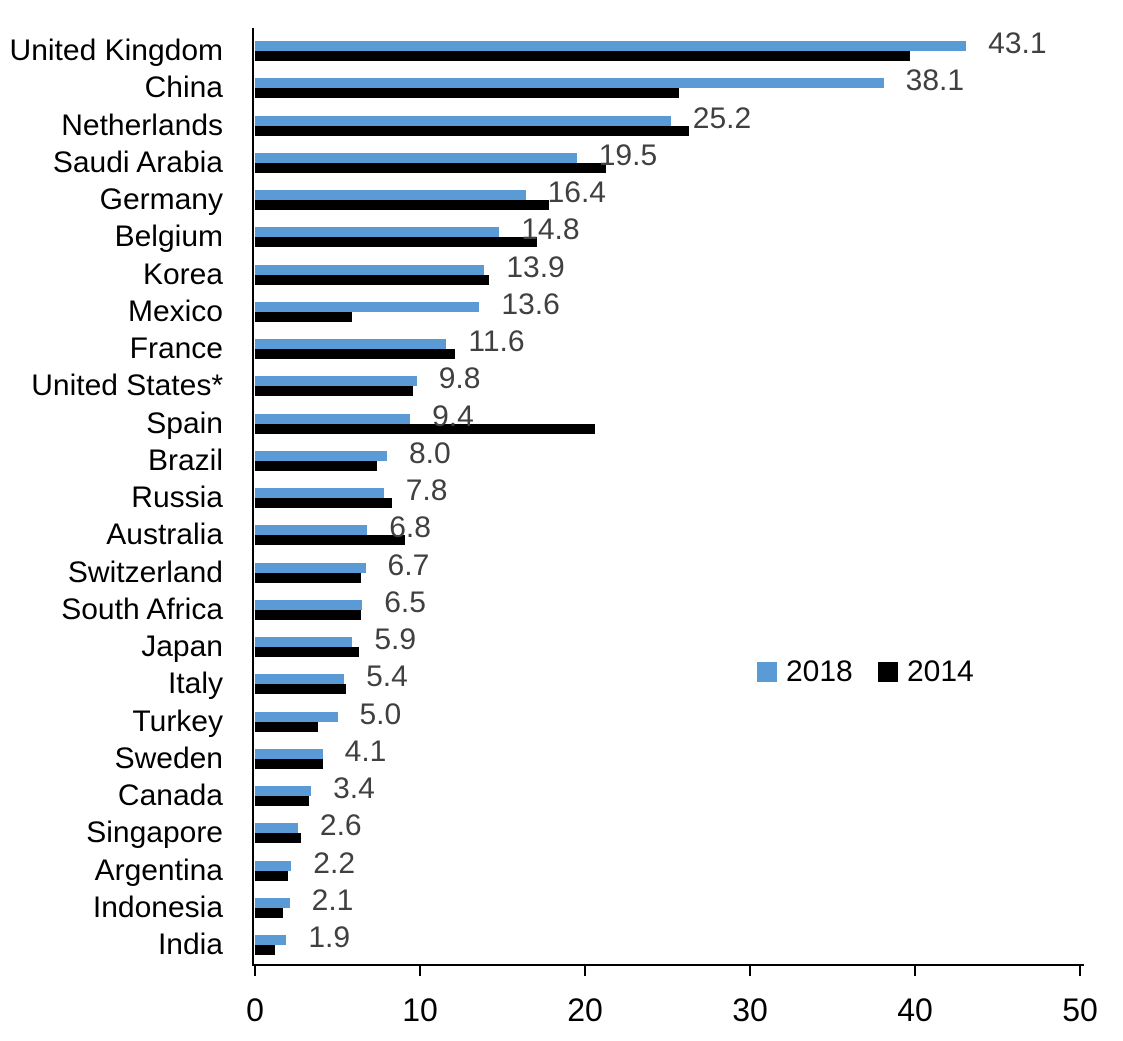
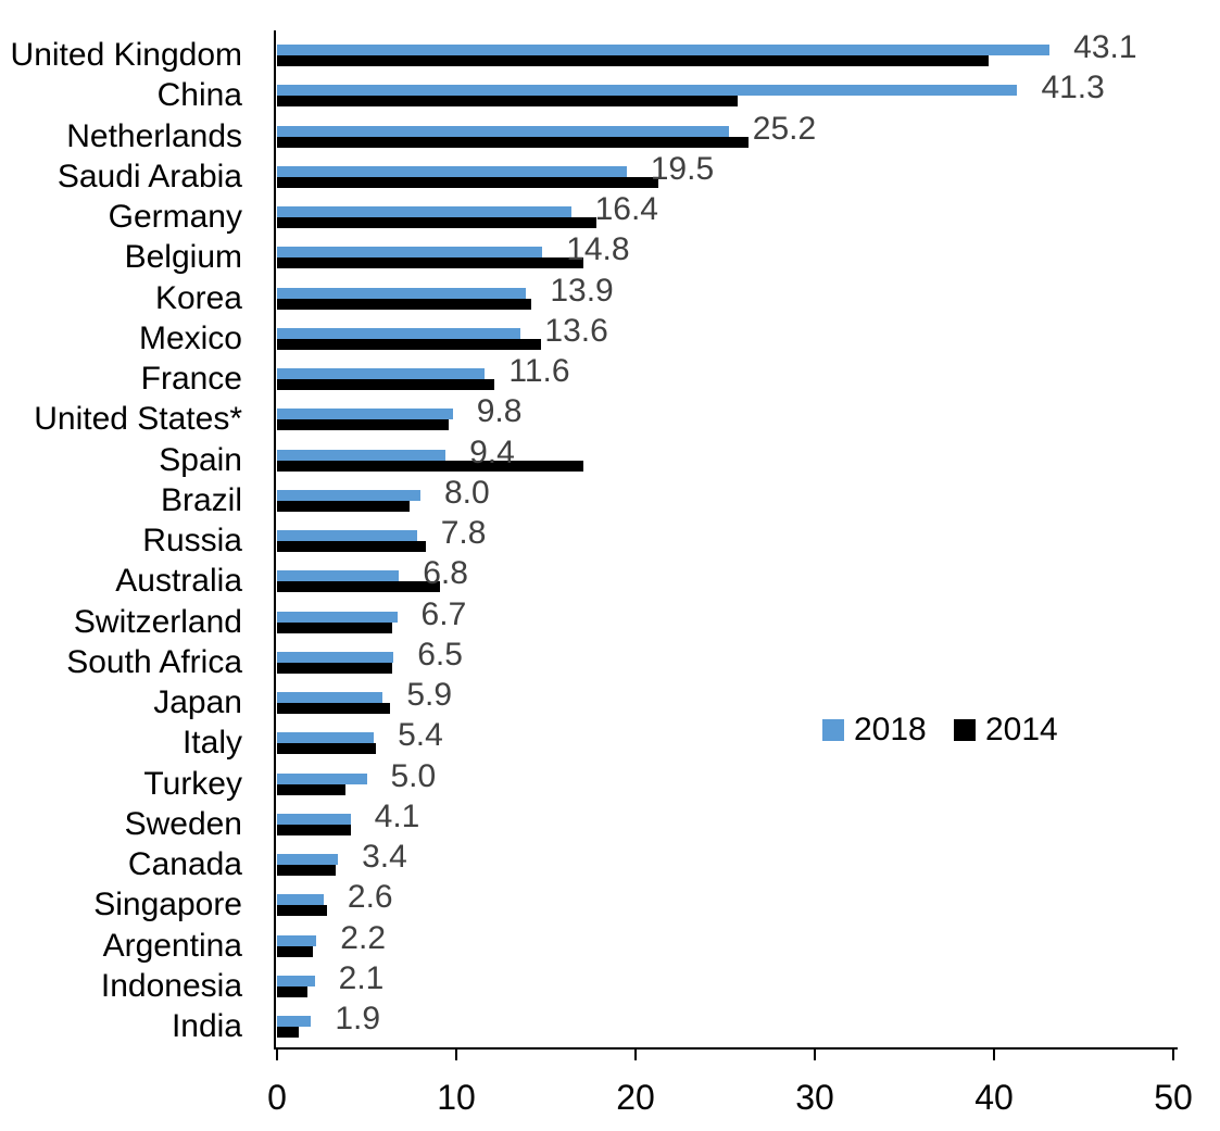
2018/China: 38.1 -> 41.3
2014/Mexico: 5.9 -> 14.7
2014/Spain: 20.6 -> 17.1
